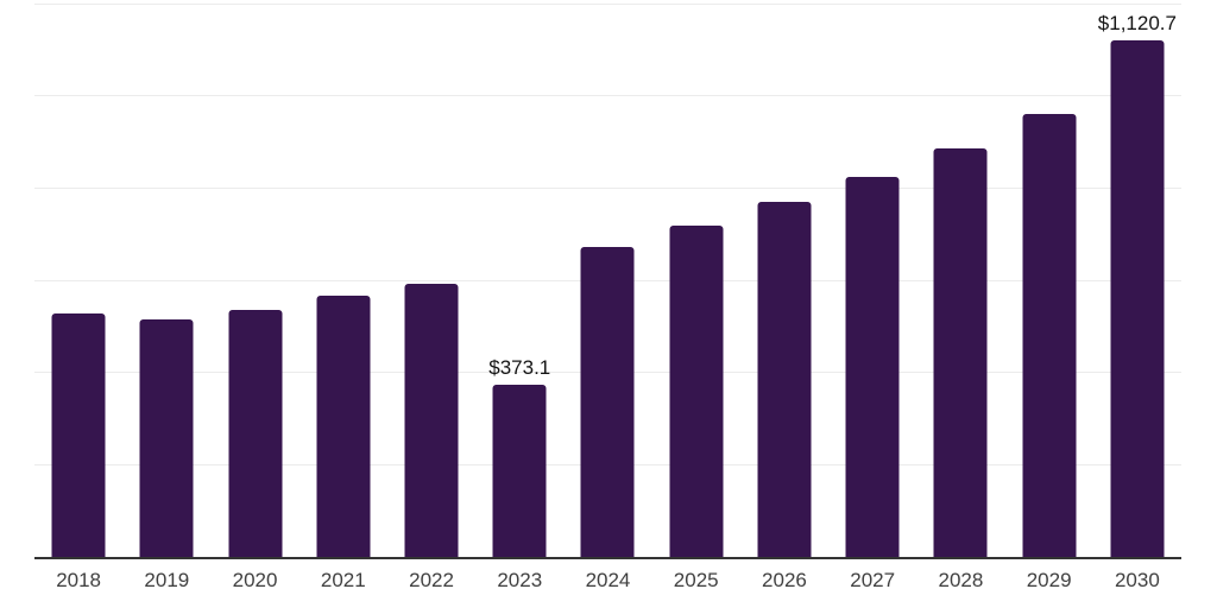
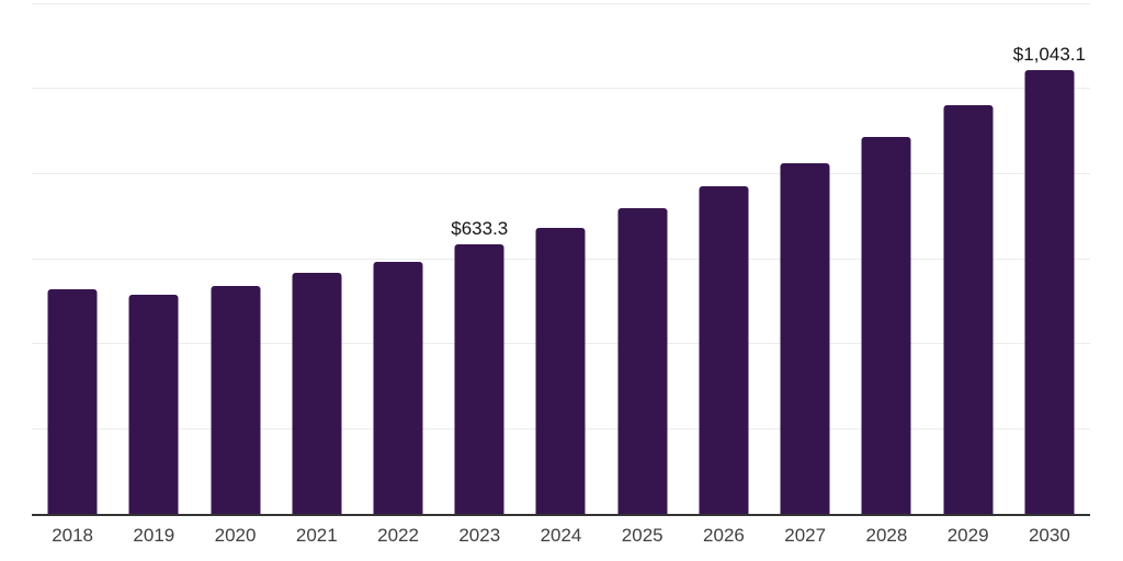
2023: $373.1 -> $633.3
2030: $1,120.7 -> $1,043.1
